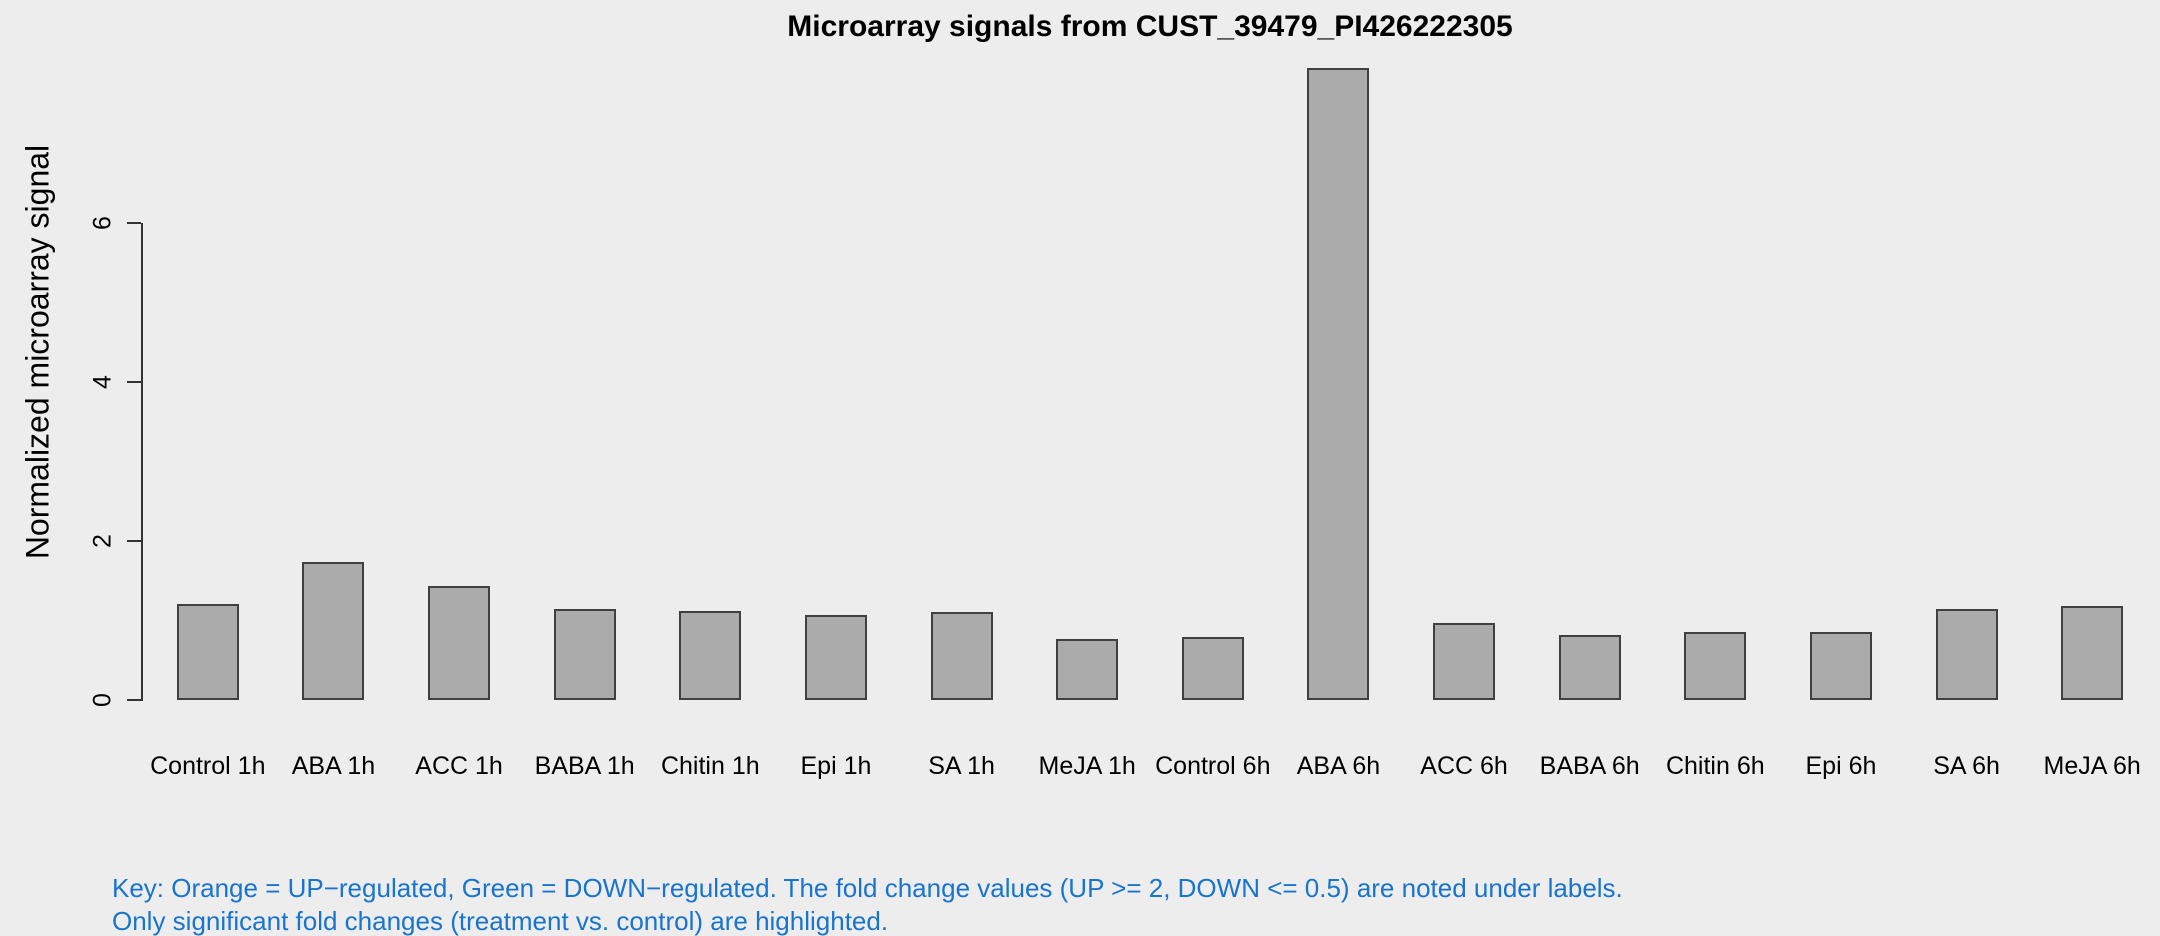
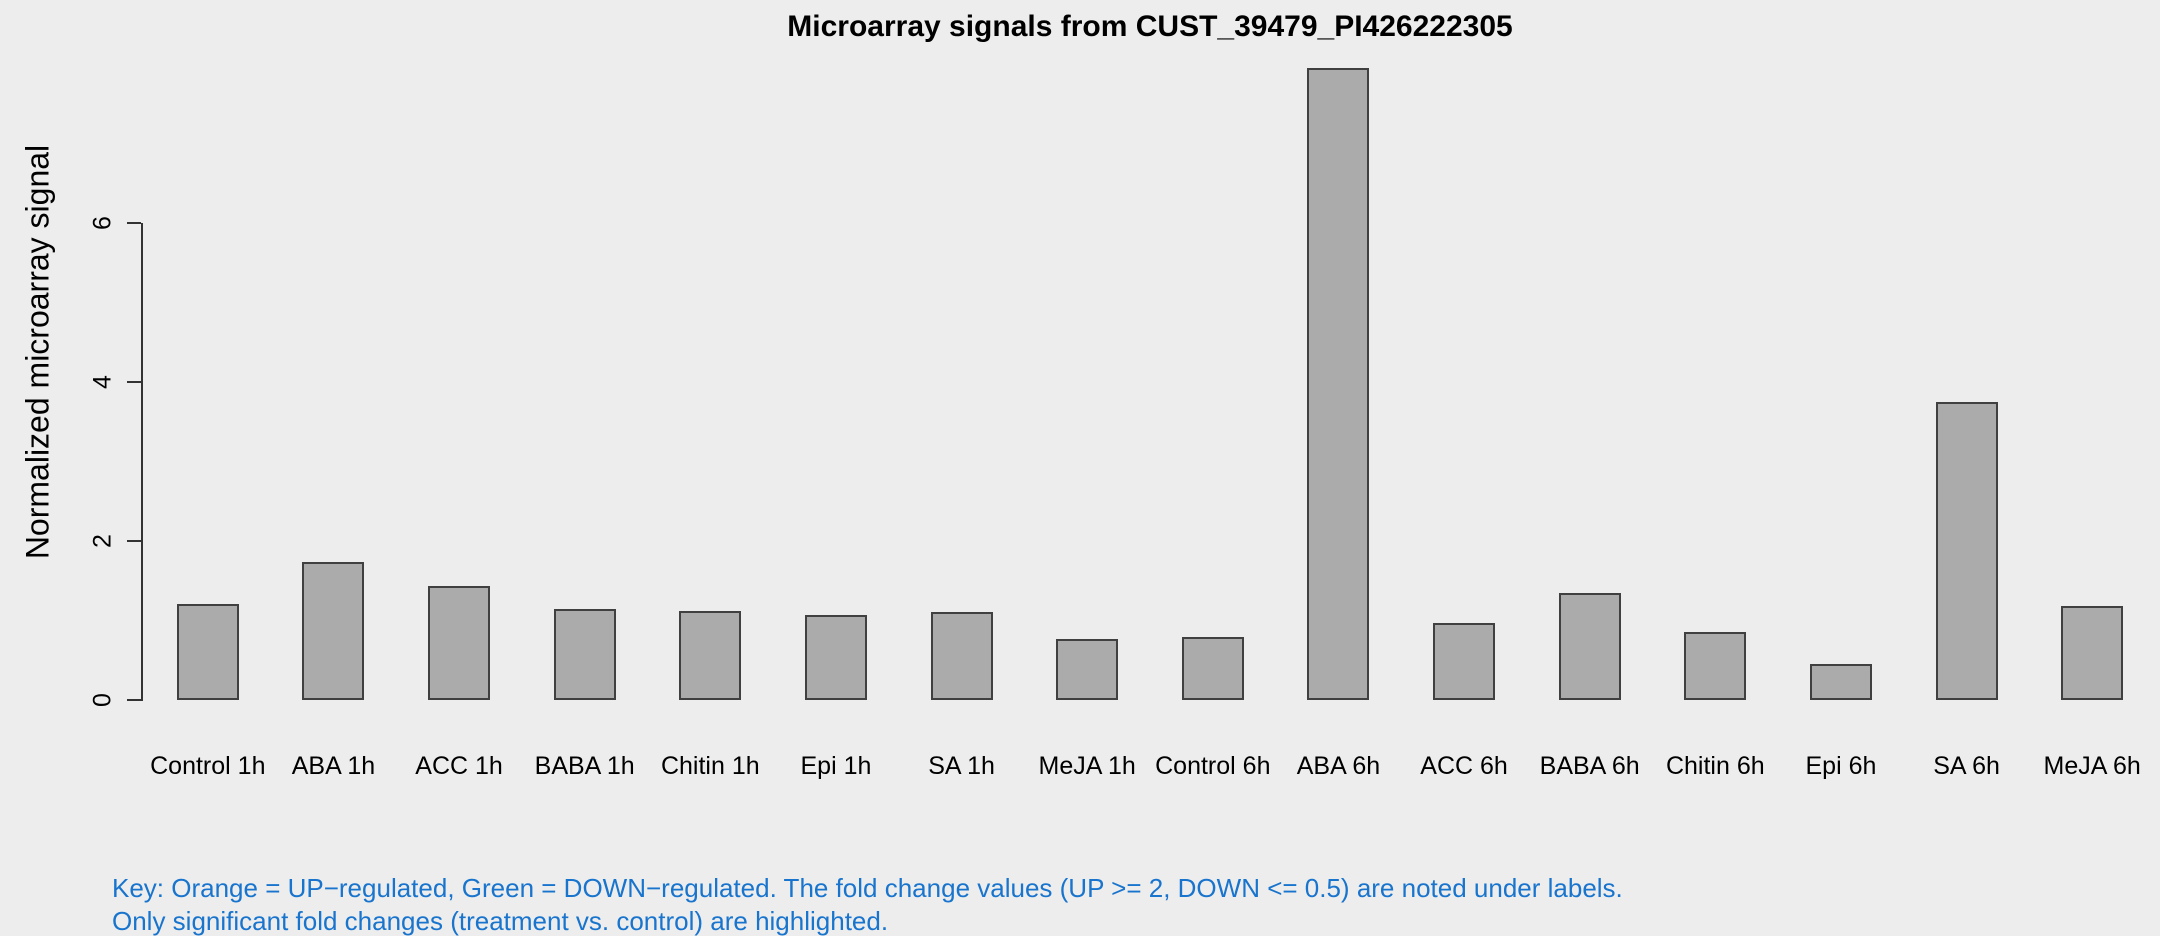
BABA 6h: 0.8 -> 1.3
Epi 6h: 0.8 -> 0.4
SA 6h: 1.1 -> 3.7
